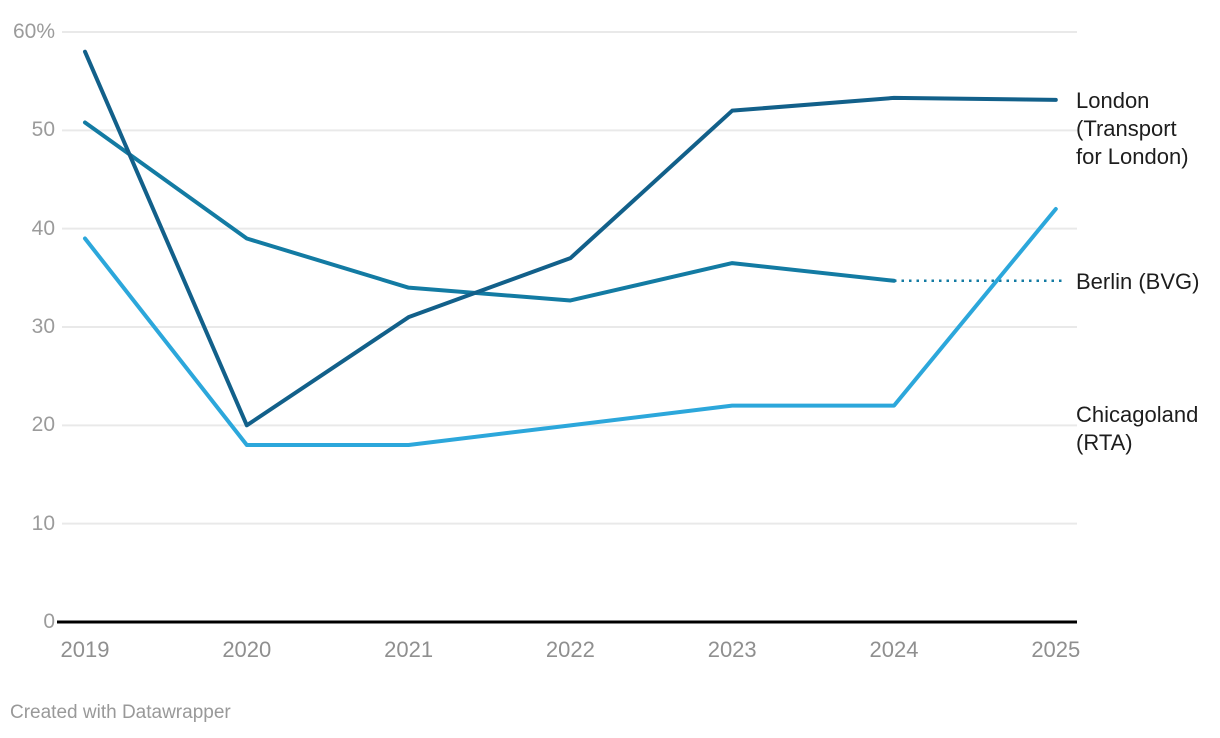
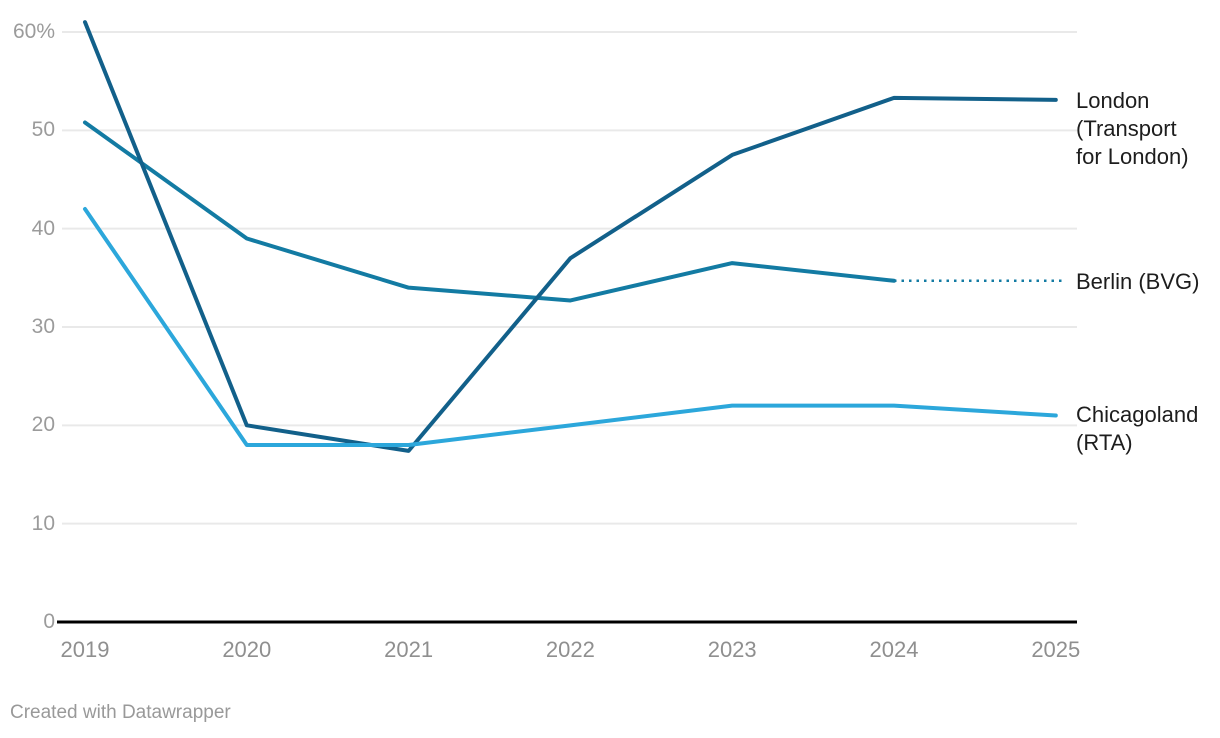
London (Transport for London)/2019: 58% -> 61%
Chicagoland (RTA)/2019: 39% -> 42%
London (Transport for London)/2021: 31% -> 17%
London (Transport for London)/2023: 52% -> 48%
Chicagoland (RTA)/2025: 42% -> 21%
